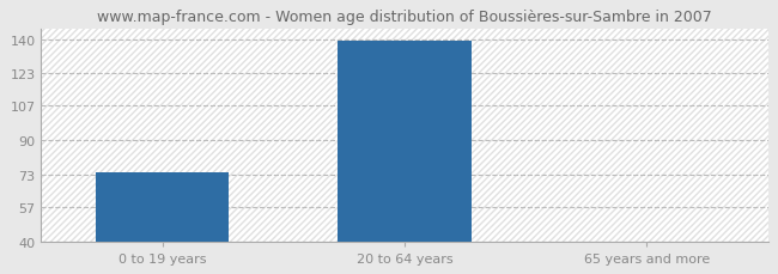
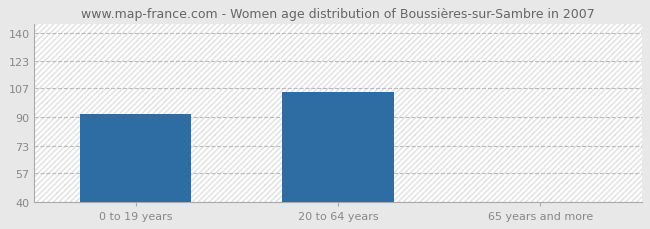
0 to 19 years: 74 -> 92
20 to 64 years: 139 -> 105
